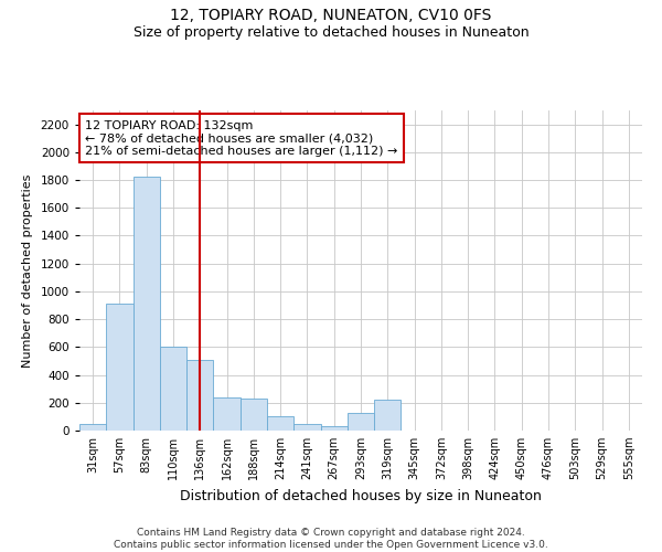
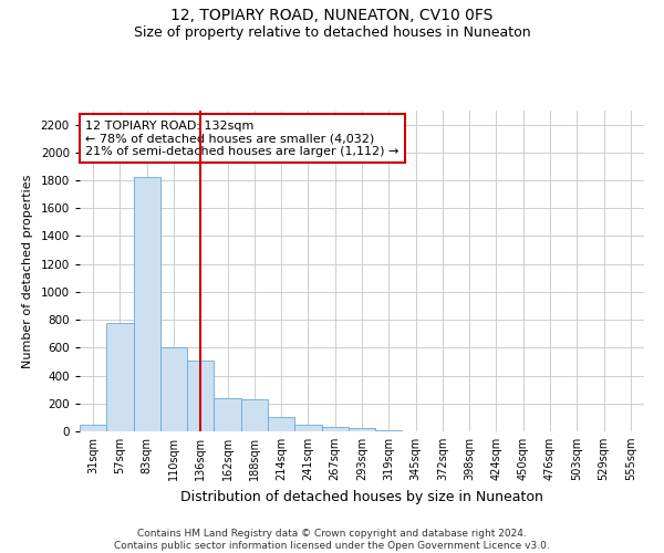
57sqm: 910 -> 780
293sqm: 130 -> 20
319sqm: 220 -> 0
